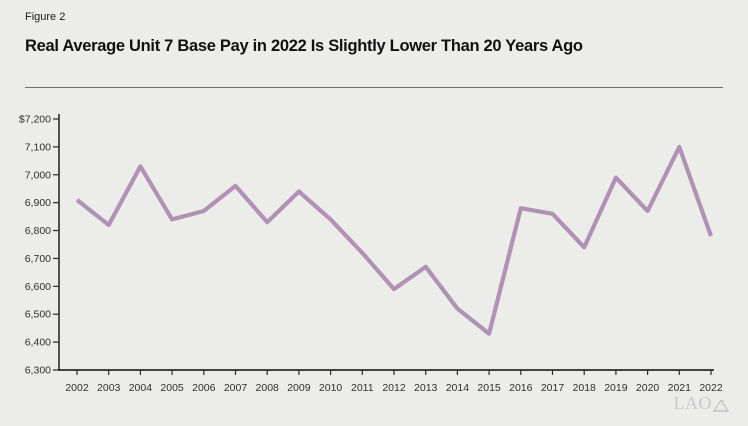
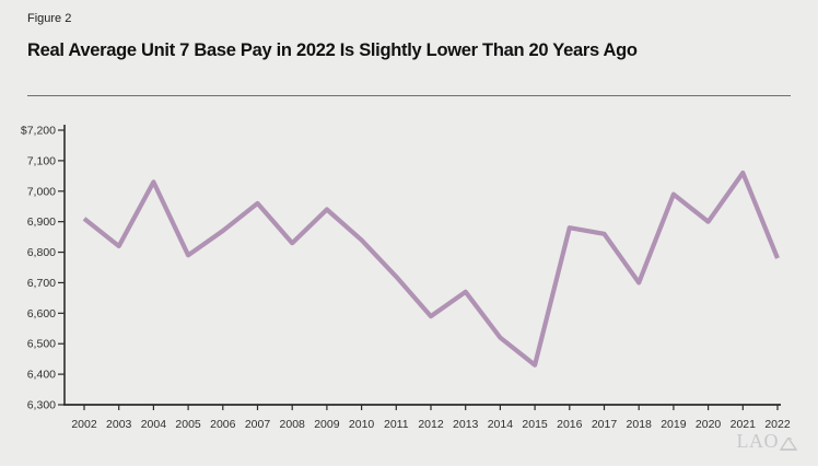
2005: $6840 -> $6790
2018: $6740 -> $6700
2020: $6870 -> $6900
2021: $7100 -> $7060
